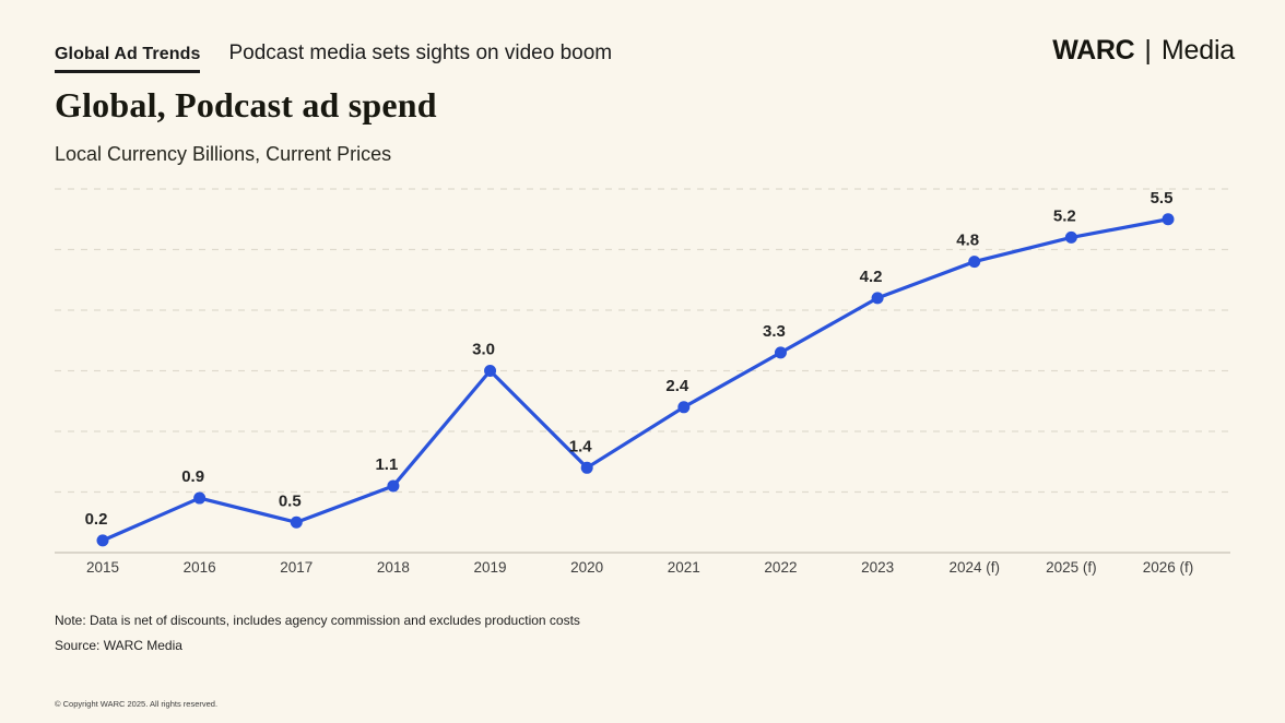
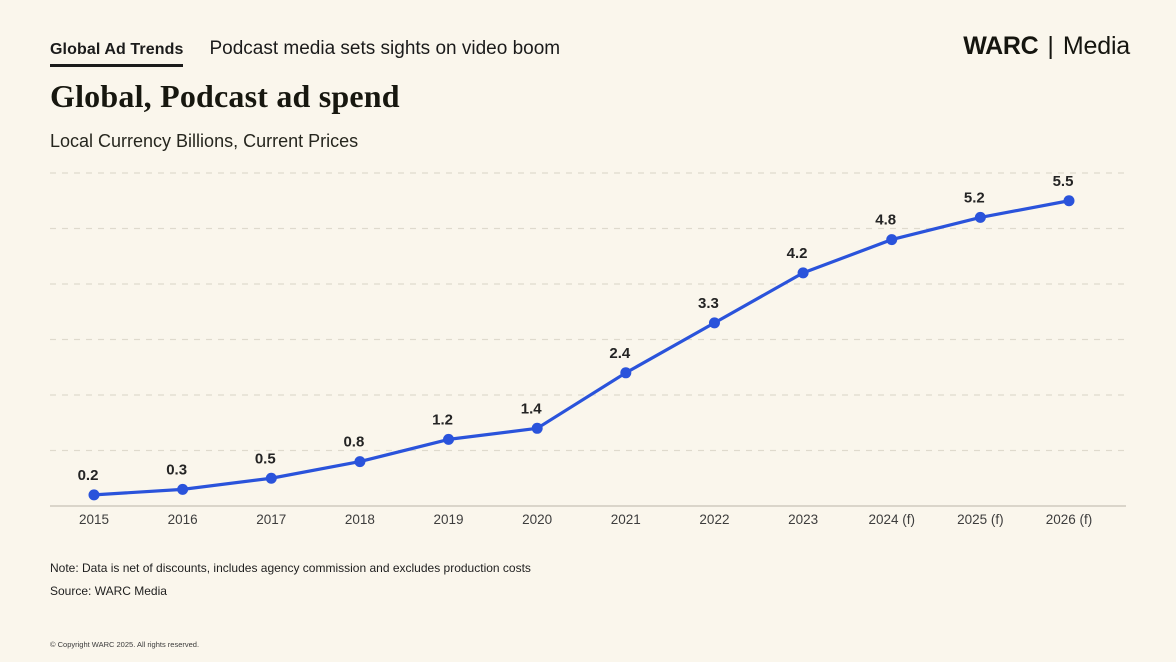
2016: 0.9 -> 0.3
2018: 1.1 -> 0.8
2019: 3.0 -> 1.2
